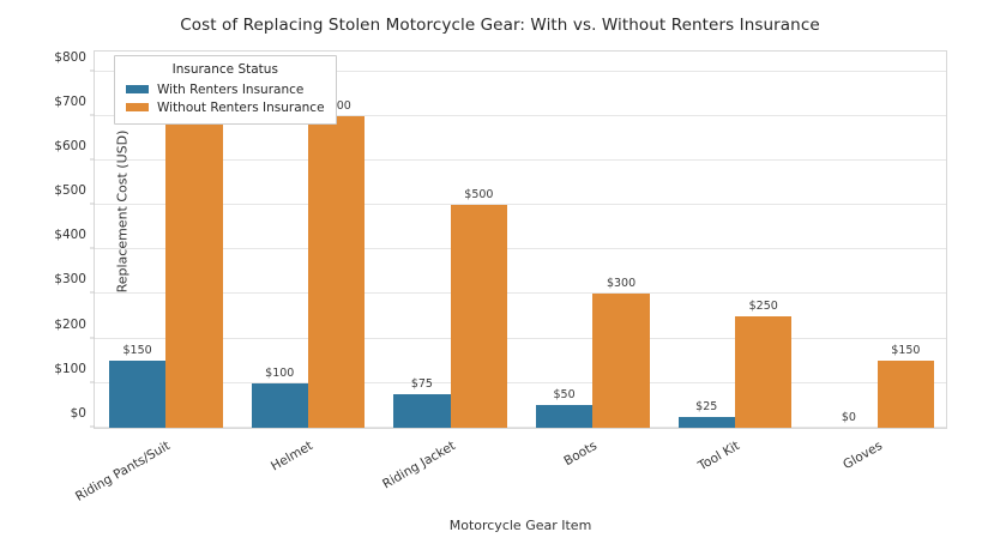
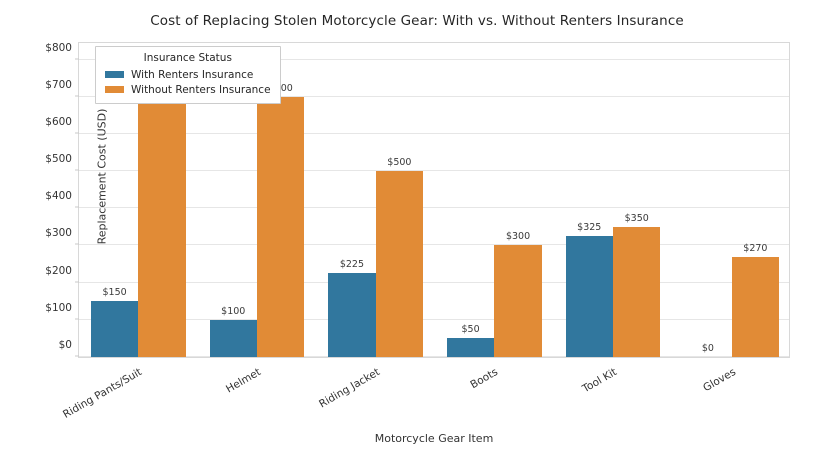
With Renters Insurance/Riding Jacket: $75 -> $225
With Renters Insurance/Tool Kit: $25 -> $325
Without Renters Insurance/Tool Kit: $250 -> $350
Without Renters Insurance/Gloves: $150 -> $270
